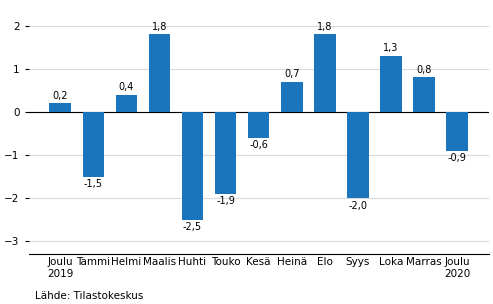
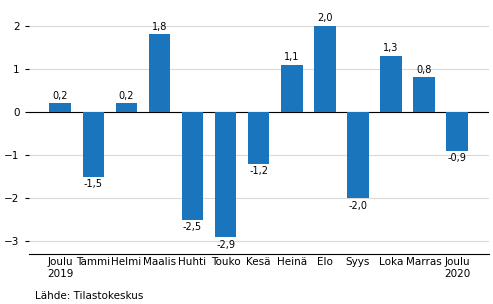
Helmi: 0,4 -> 0,2
Touko: -1,9 -> -2,9
Kesä: -0,6 -> -1,2
Heinä: 0,7 -> 1,1
Elo: 1,8 -> 2,0
